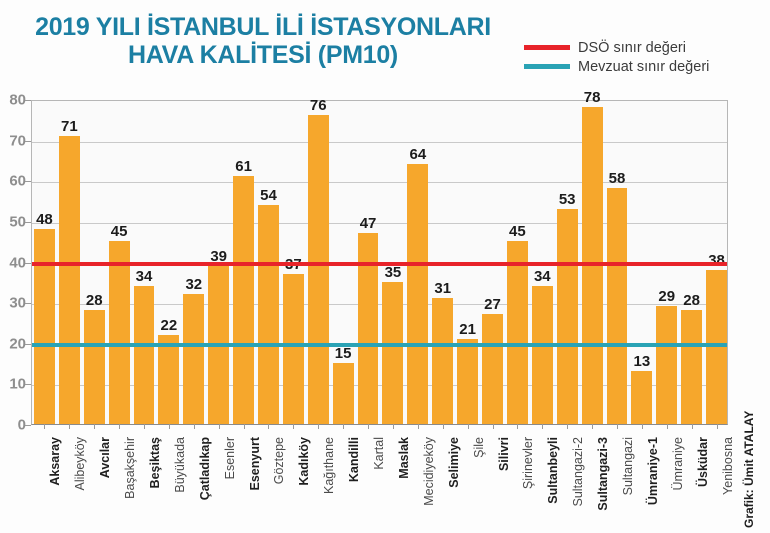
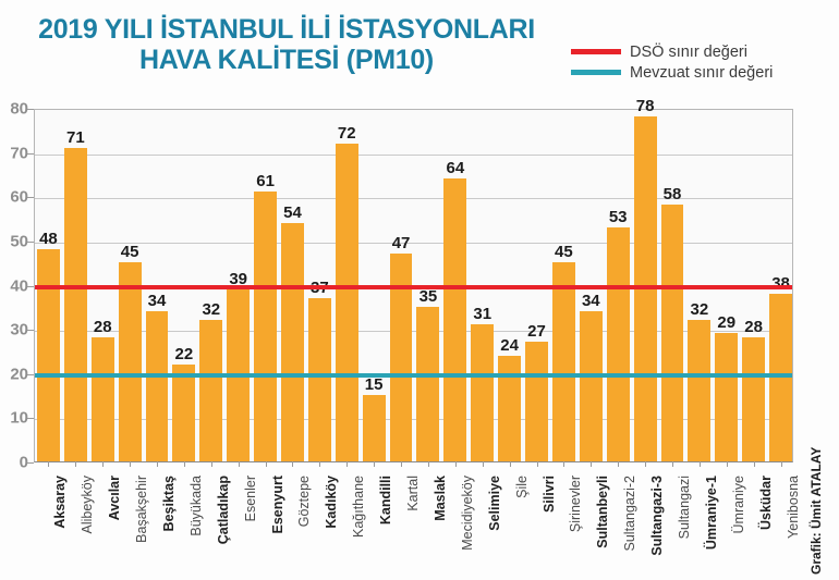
Kağıthane: 76 -> 72
Şile: 21 -> 24
Ümraniye-1: 13 -> 32
